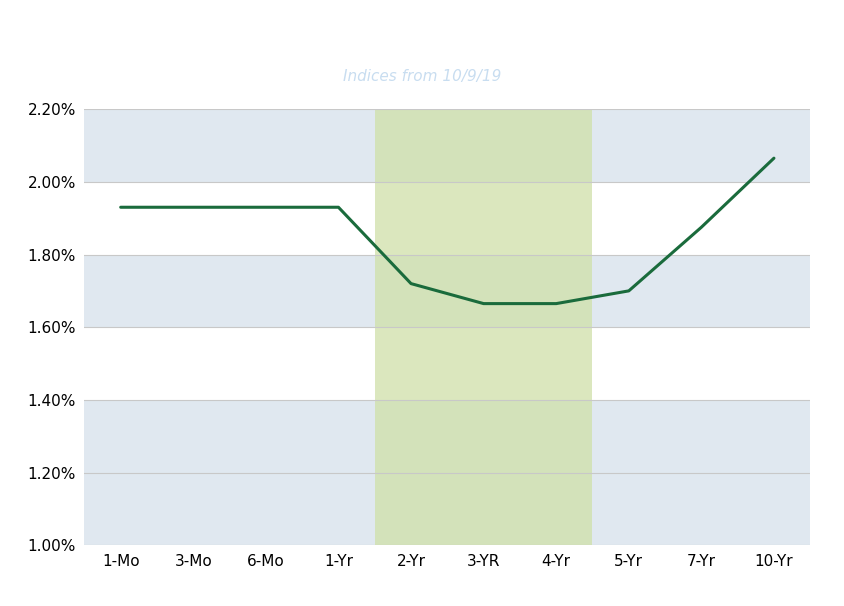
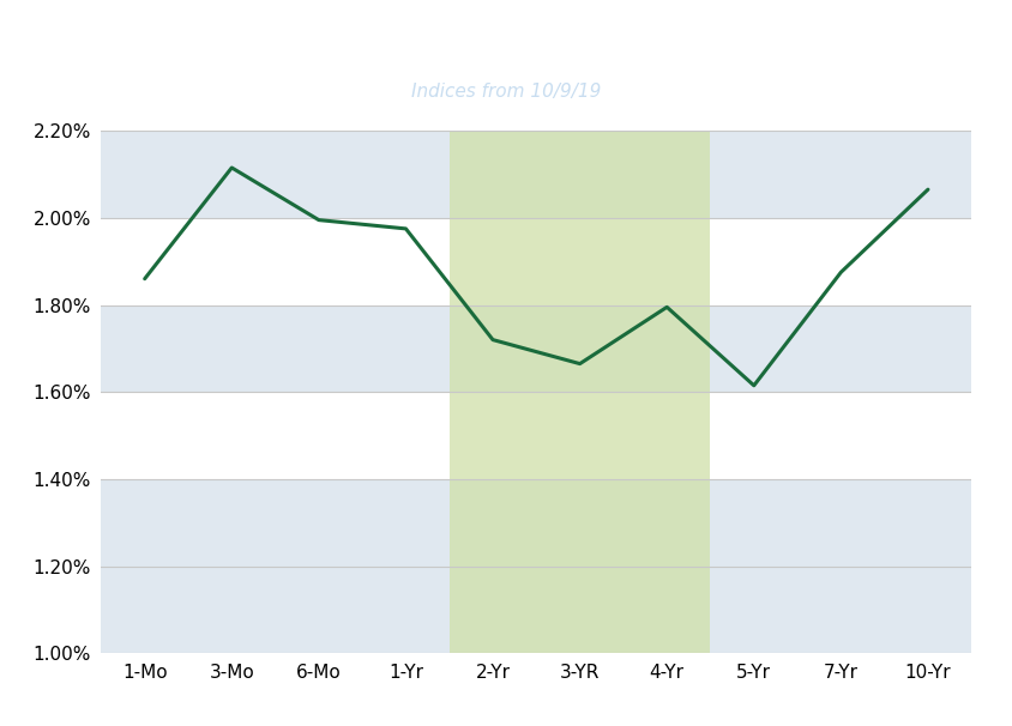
1-Mo: 1.930% -> 1.860%
3-Mo: 1.930% -> 2.115%
6-Mo: 1.930% -> 1.995%
1-Yr: 1.930% -> 1.975%
4-Yr: 1.665% -> 1.795%
5-Yr: 1.700% -> 1.615%
